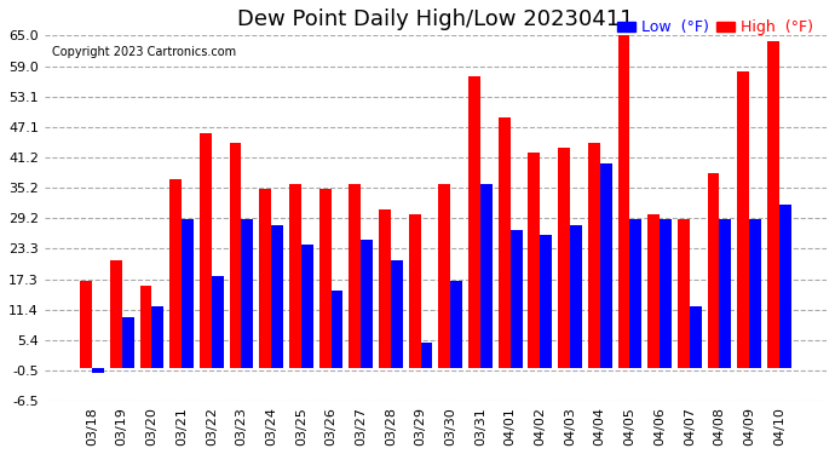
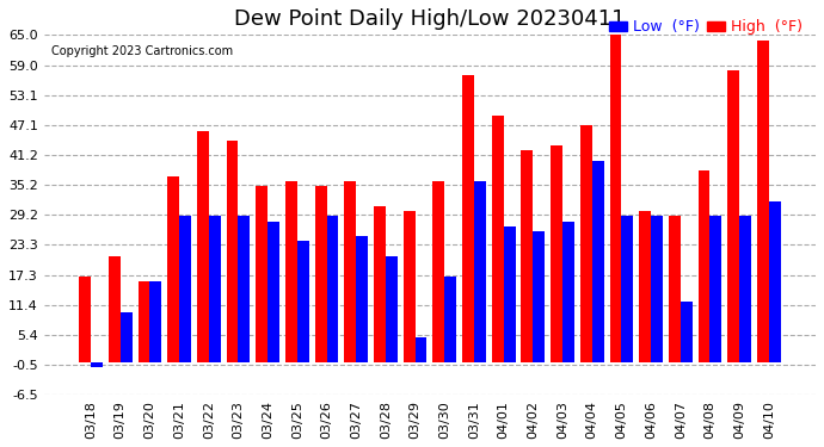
Low (°F)/03/20: 12 -> 16
Low (°F)/03/22: 18 -> 29
Low (°F)/03/26: 15 -> 29
High (°F)/04/04: 44 -> 47
